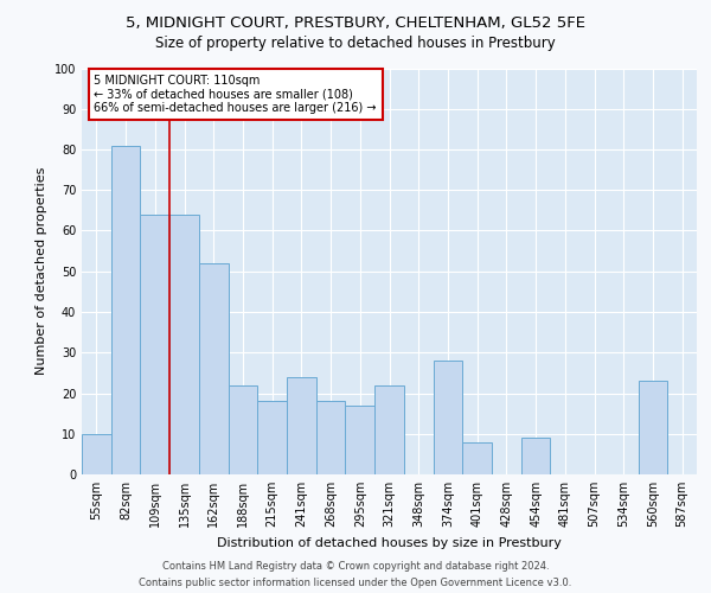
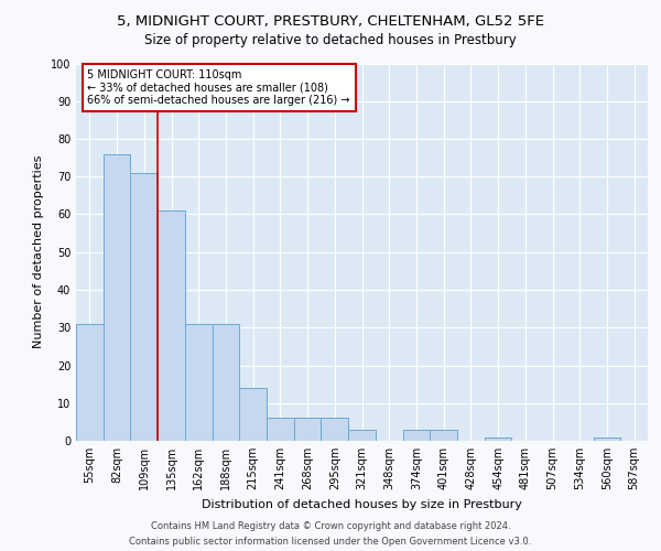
55sqm: 10 -> 31
82sqm: 81 -> 76
109sqm: 64 -> 71
135sqm: 64 -> 61
162sqm: 52 -> 31
188sqm: 22 -> 31
215sqm: 18 -> 14
241sqm: 24 -> 6
268sqm: 18 -> 6
295sqm: 17 -> 6
321sqm: 22 -> 3
374sqm: 28 -> 3
401sqm: 8 -> 3
454sqm: 9 -> 1
560sqm: 23 -> 1
